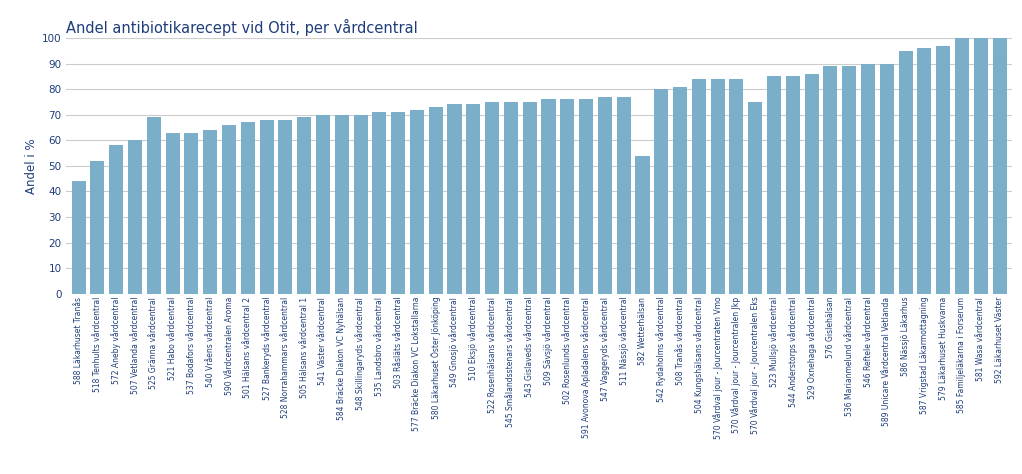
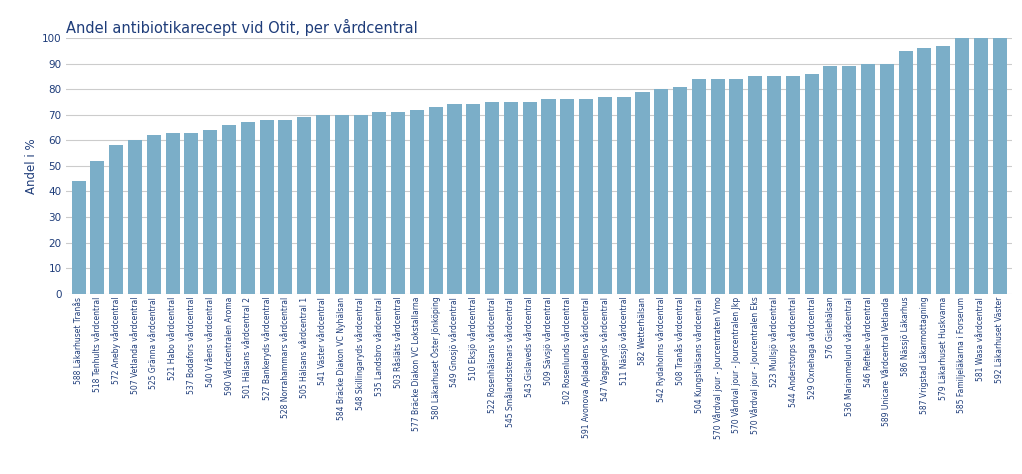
525 Gränna vårdcentral: 69 -> 62
582 Wetterhälsan: 54 -> 79
570 Vårdval jour - Jourcentralen Eks: 75 -> 85
